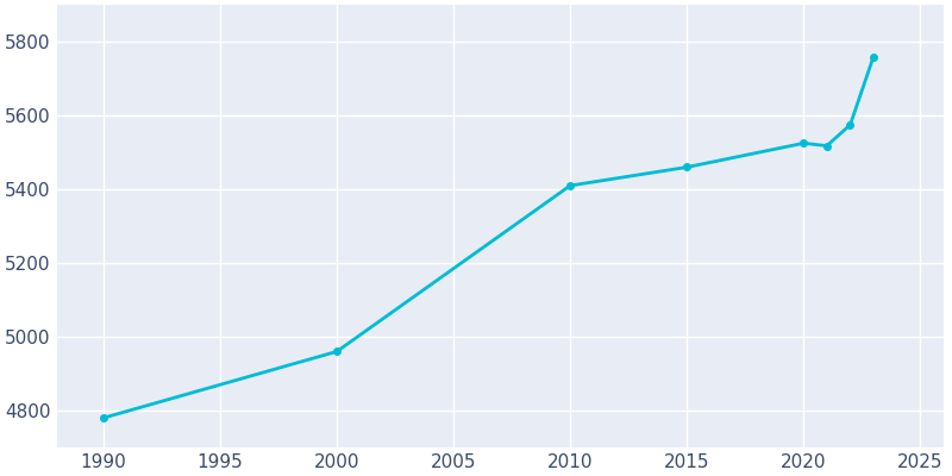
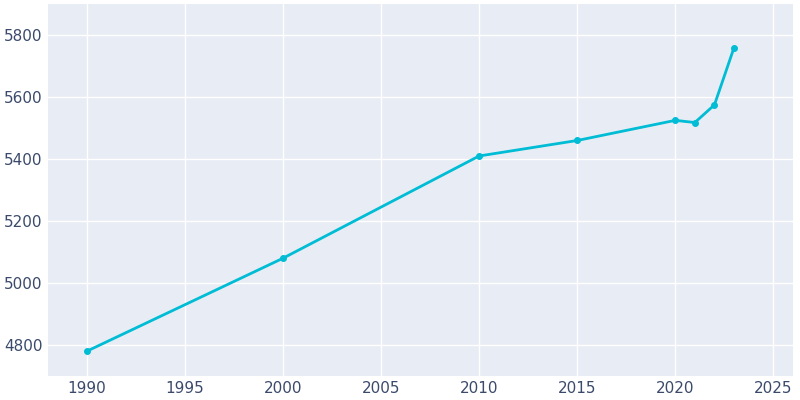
2000: 4960 -> 5080
